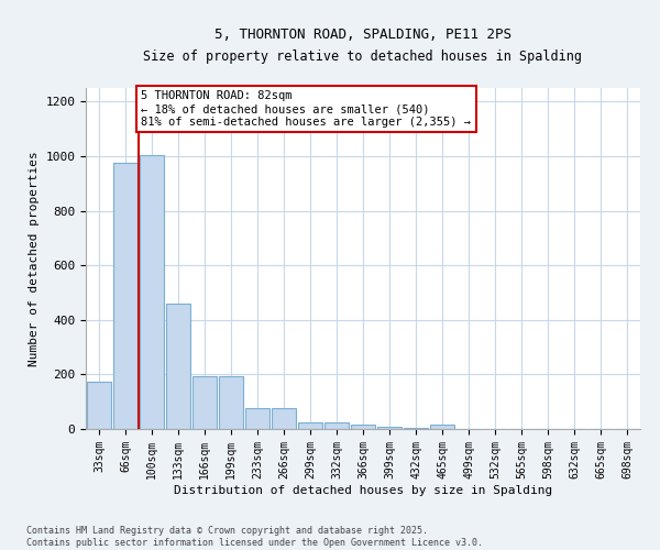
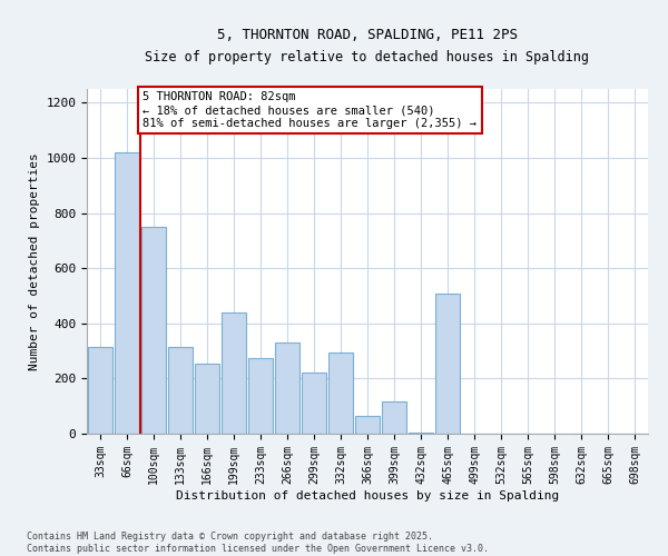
33sqm: 175 -> 315
66sqm: 975 -> 1020
100sqm: 1005 -> 750
133sqm: 460 -> 315
166sqm: 195 -> 255
199sqm: 195 -> 440
233sqm: 75 -> 275
266sqm: 75 -> 330
299sqm: 25 -> 220
332sqm: 25 -> 295
366sqm: 15 -> 65
399sqm: 10 -> 115
465sqm: 15 -> 510
